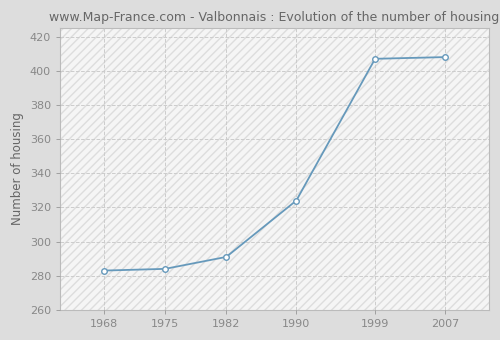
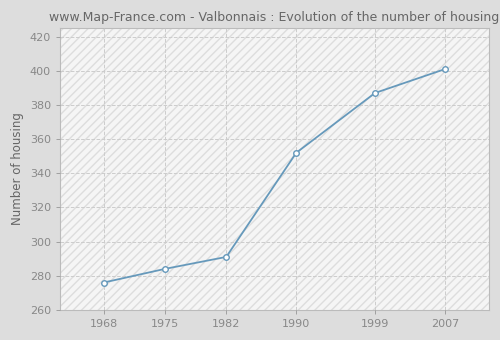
1968: 283 -> 276
1990: 324 -> 352
1999: 407 -> 387
2007: 408 -> 401
